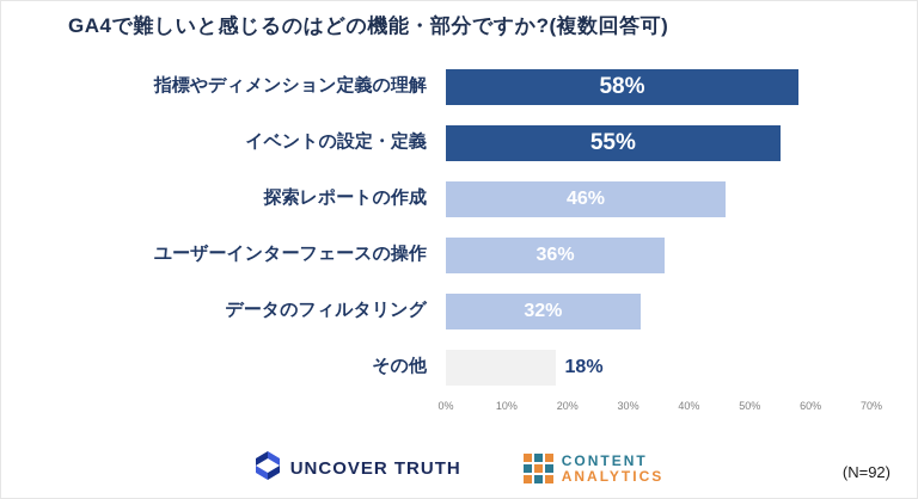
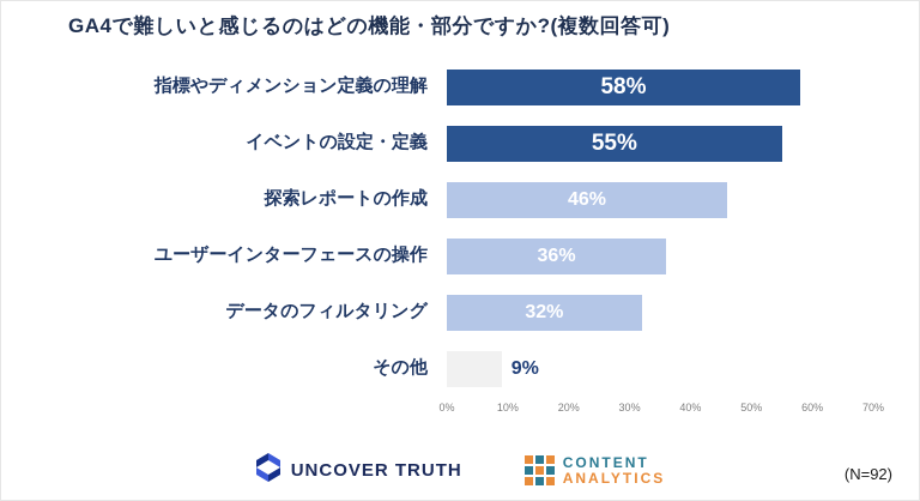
その他: 18% -> 9%
